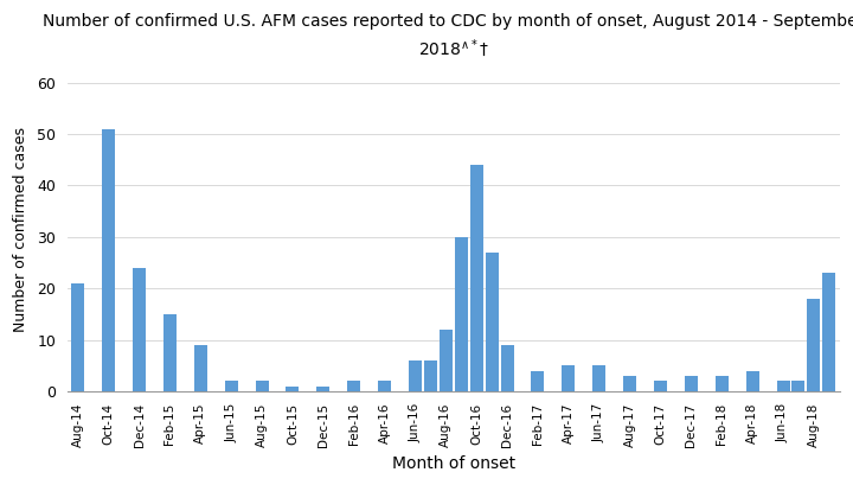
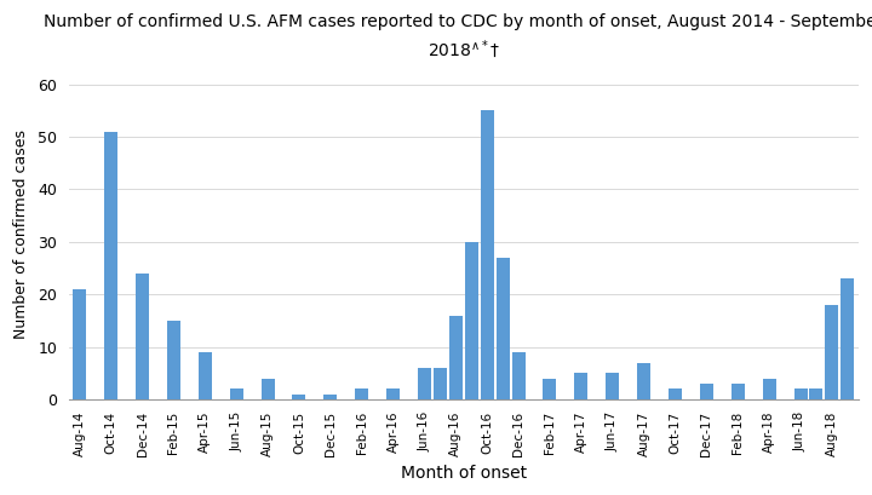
Aug-15: 2 -> 4
Aug-16: 12 -> 16
Oct-16: 44 -> 55
Aug-17: 3 -> 7
